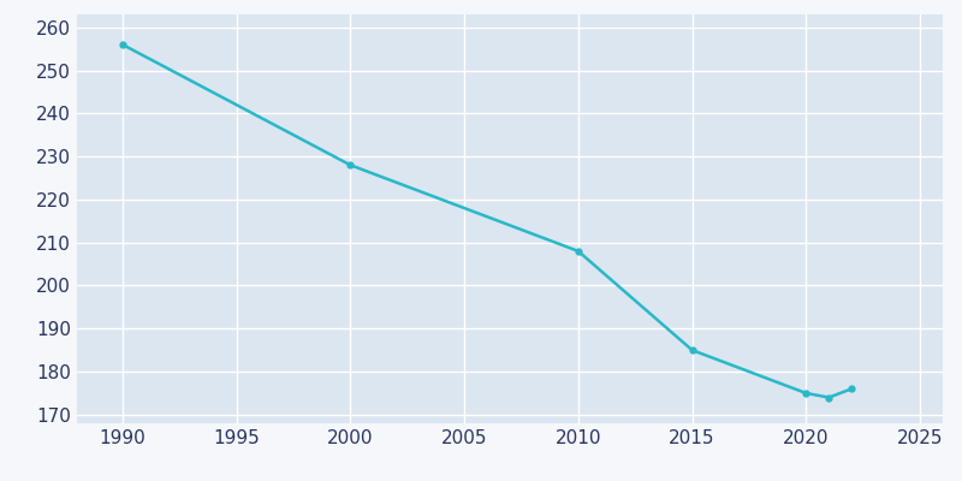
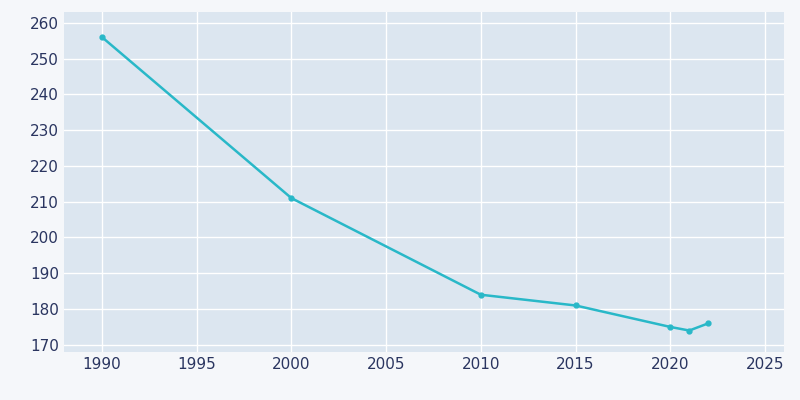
2000: 228 -> 211
2010: 208 -> 184
2015: 185 -> 181
